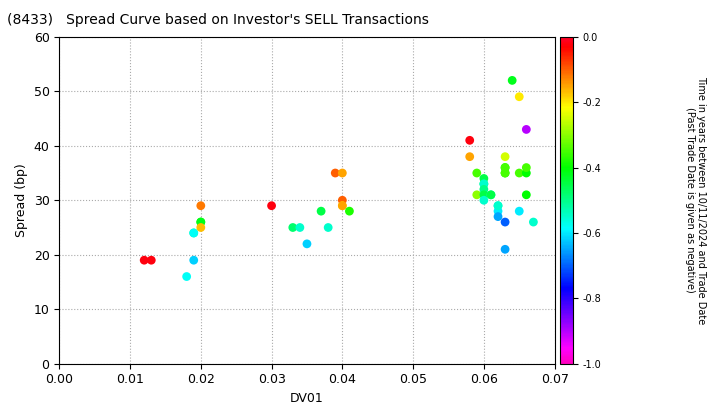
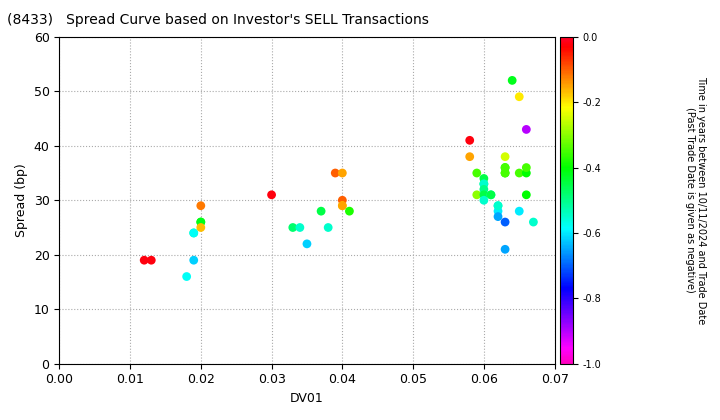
0.03: 29 -> 31
